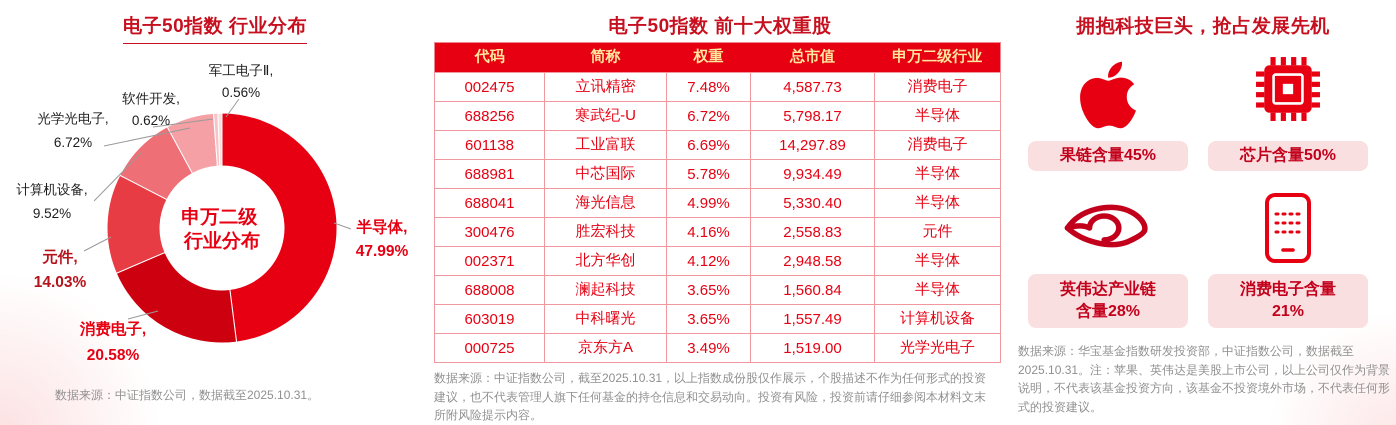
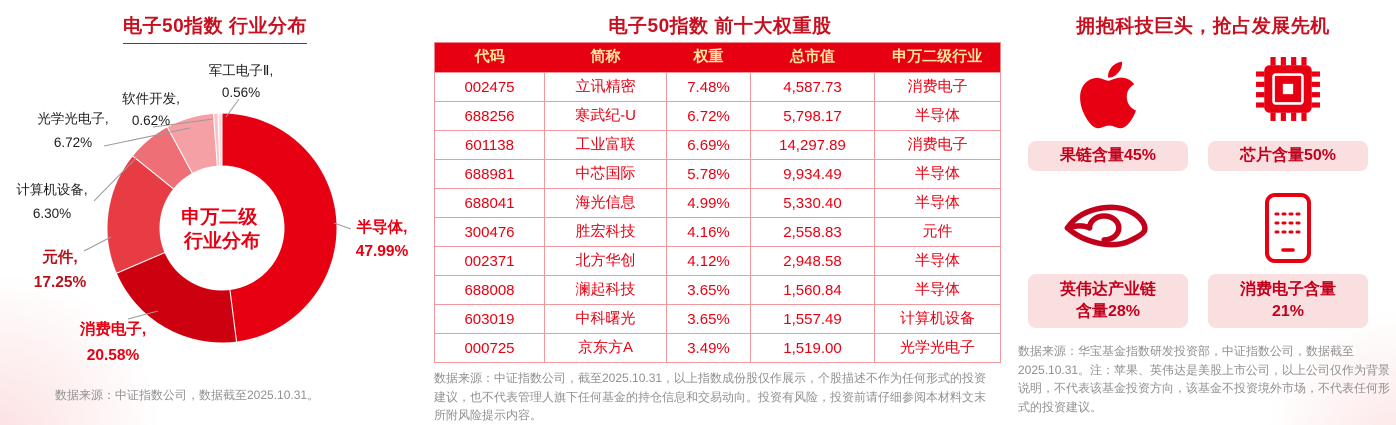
电子50指数 行业分布/元件: 14.03% -> 17.25%
电子50指数 行业分布/计算机设备: 9.52% -> 6.30%
